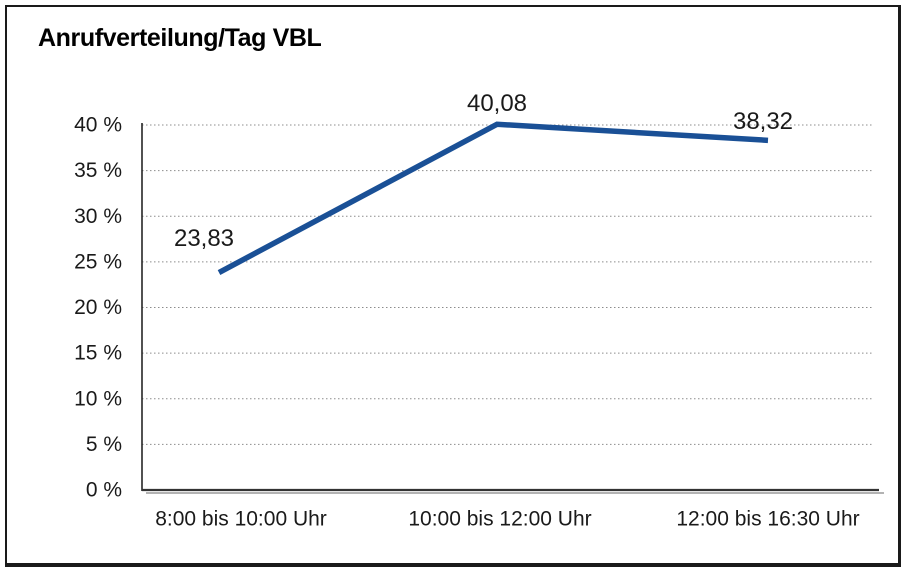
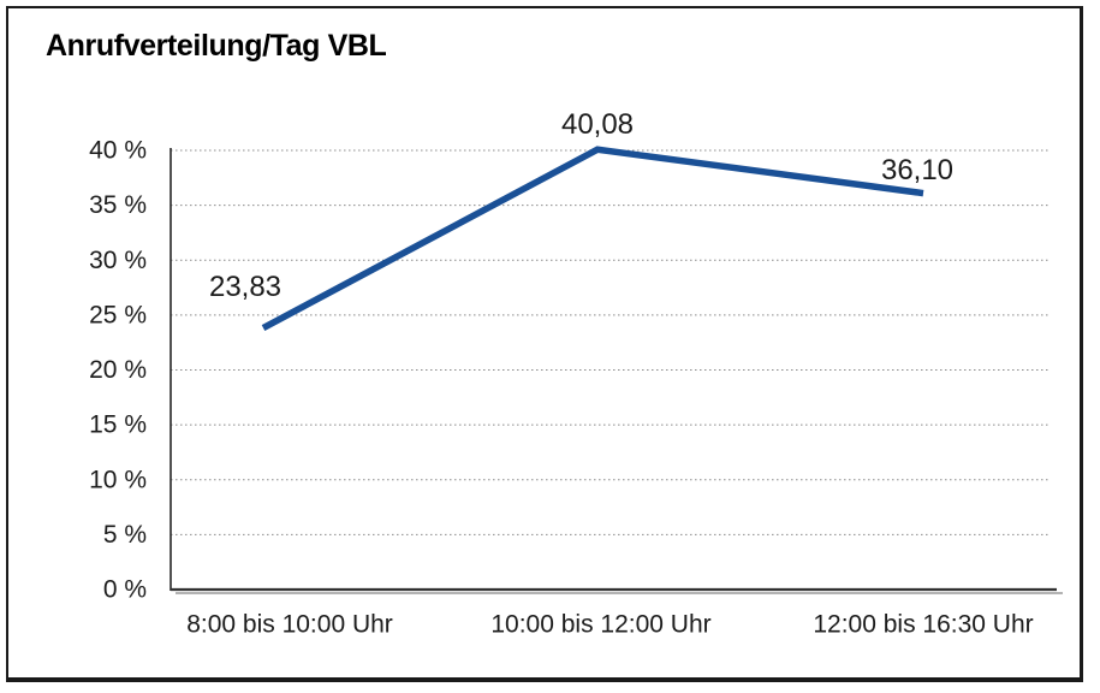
12:00 bis 16:30 Uhr: 38,32 -> 36,10
